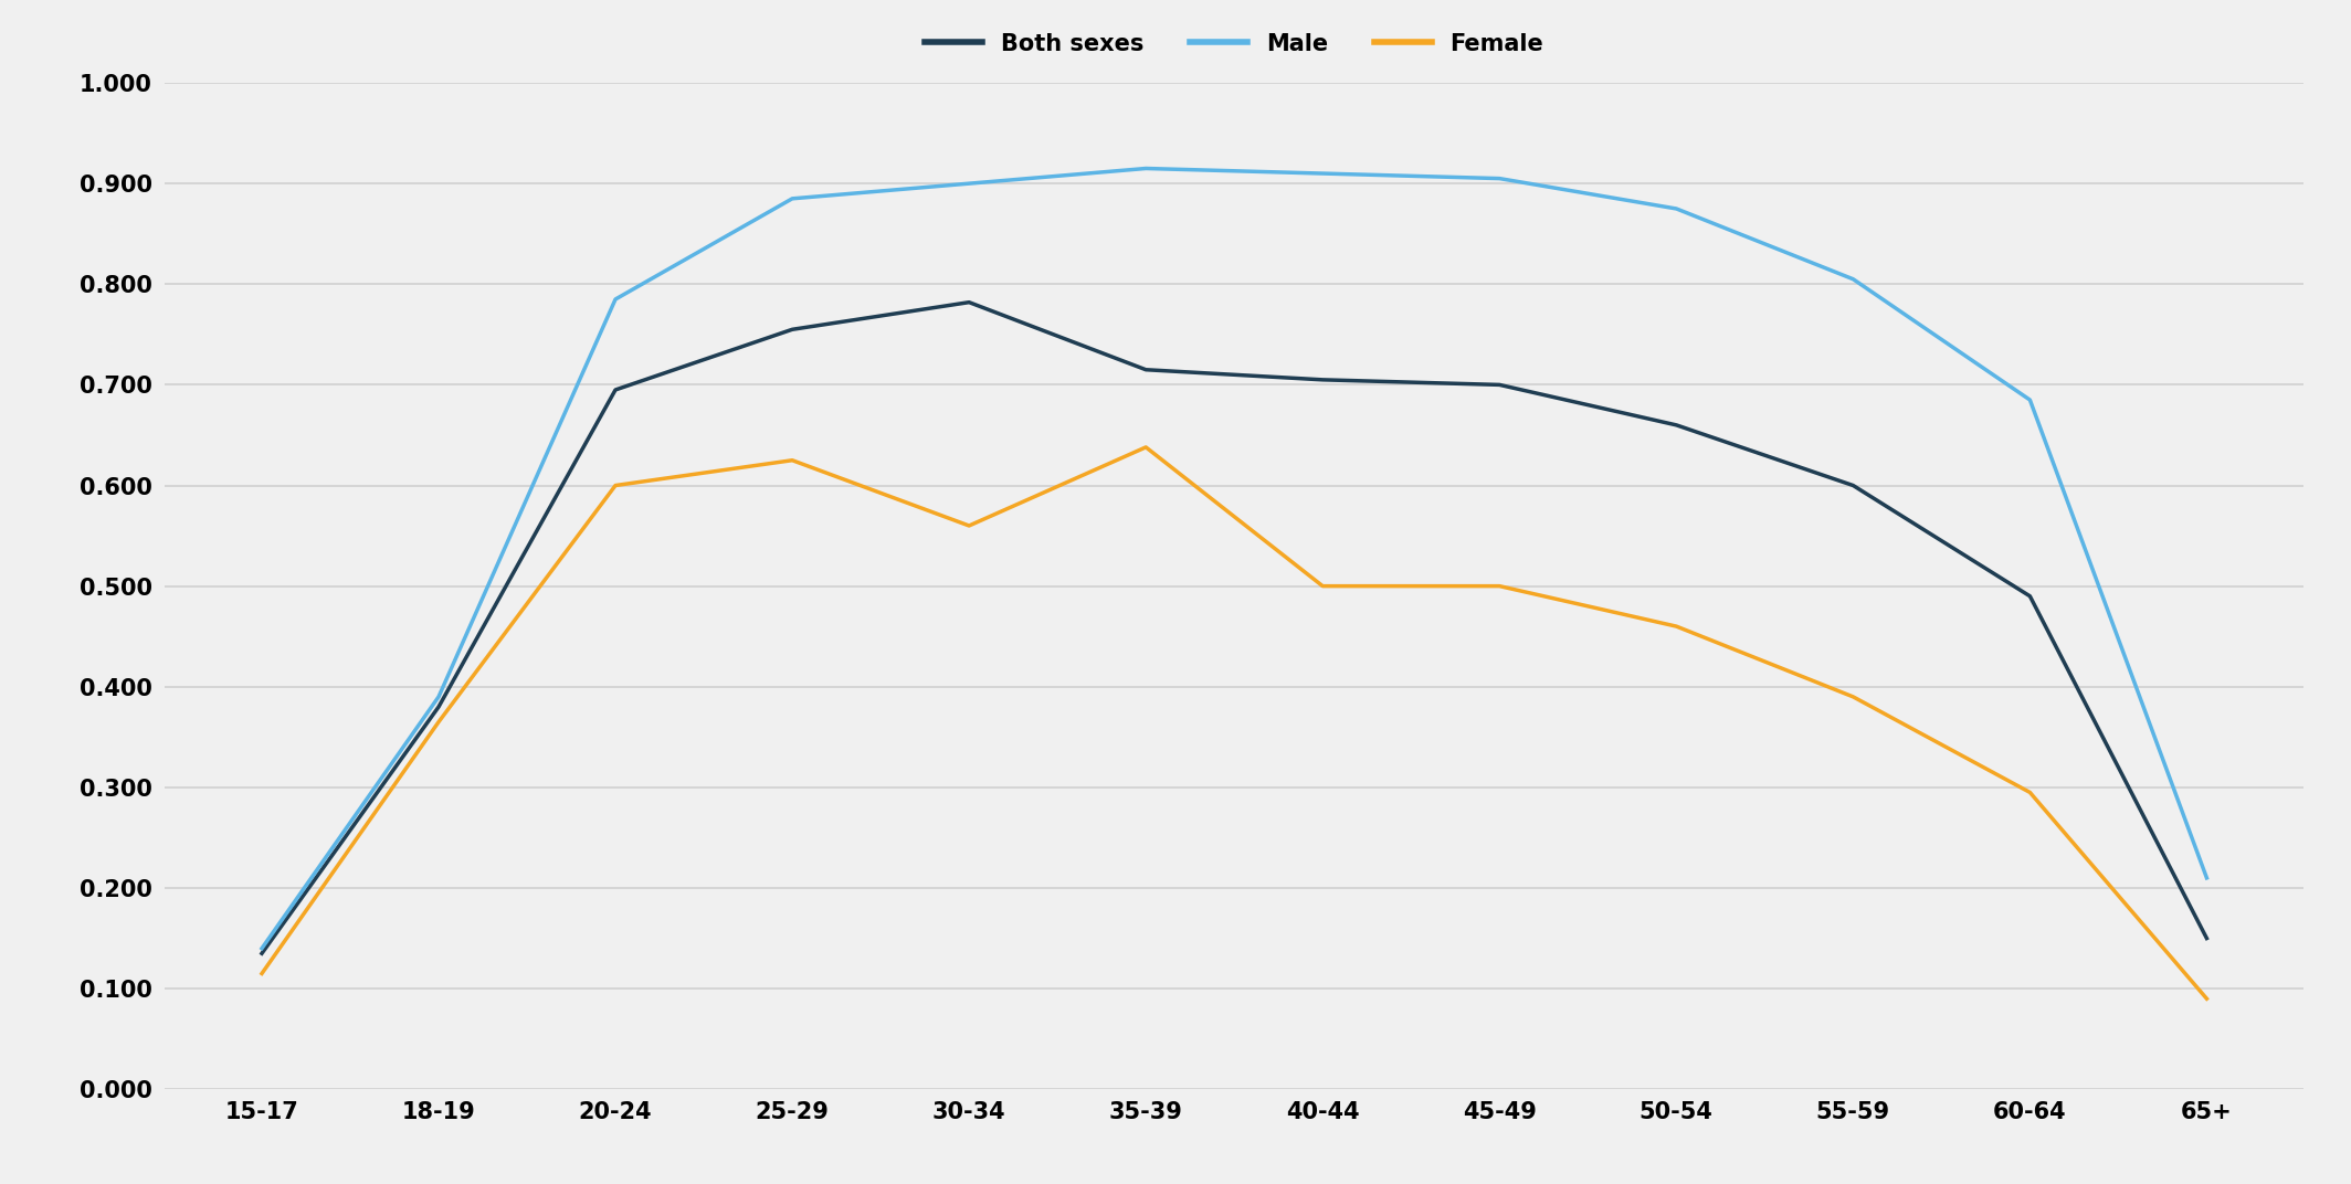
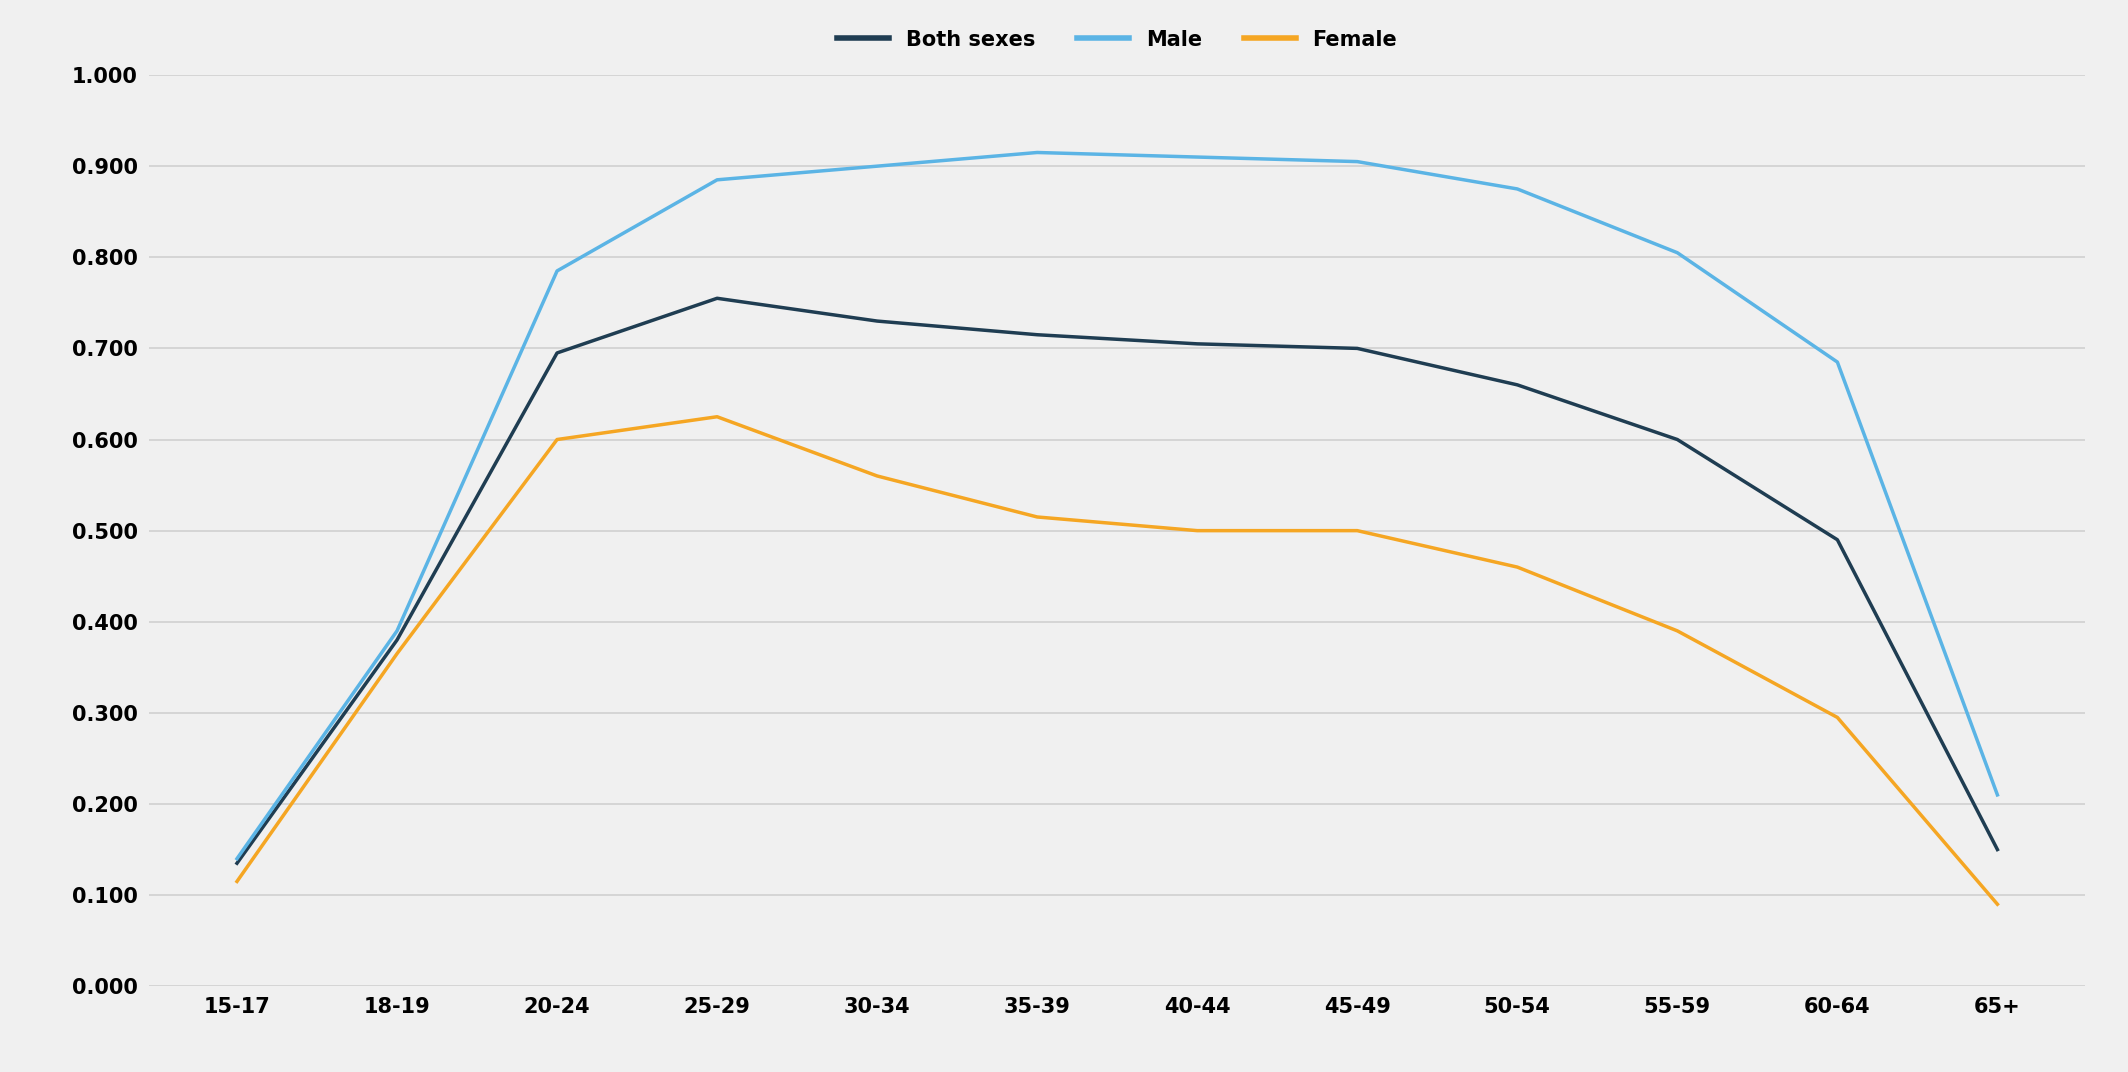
Both sexes/30-34: 0.782 -> 0.730
Female/35-39: 0.638 -> 0.515
